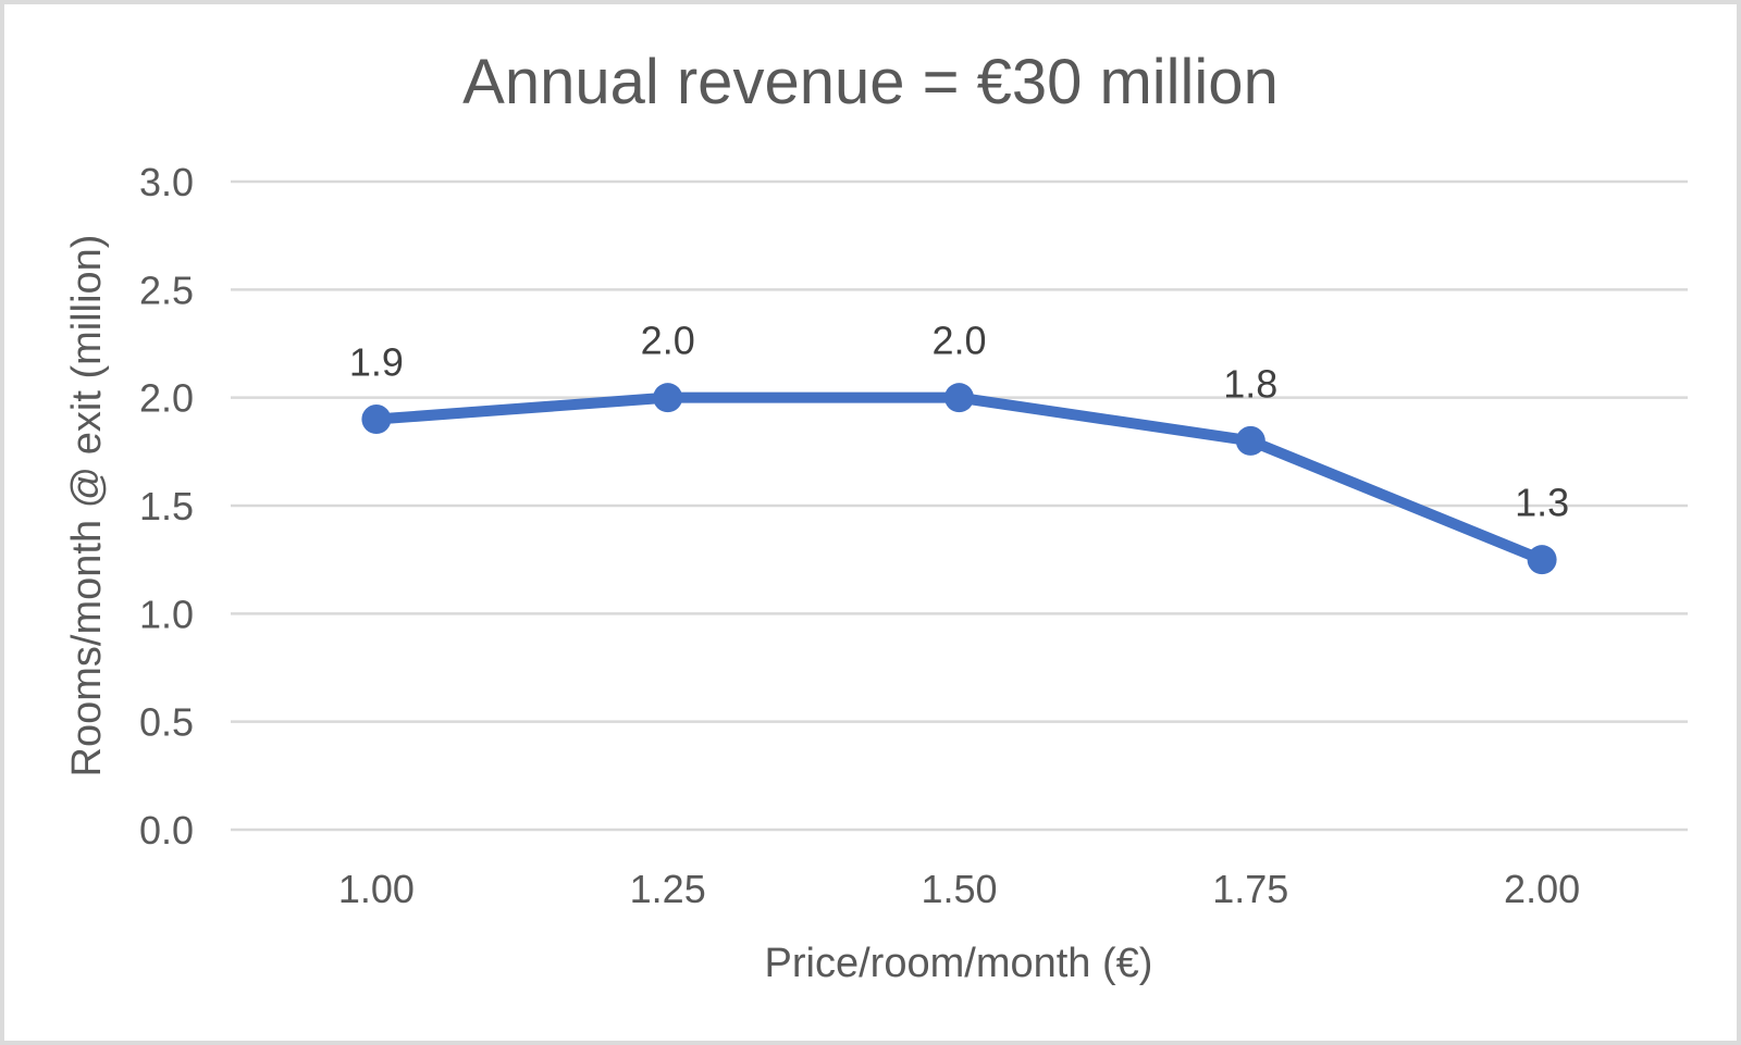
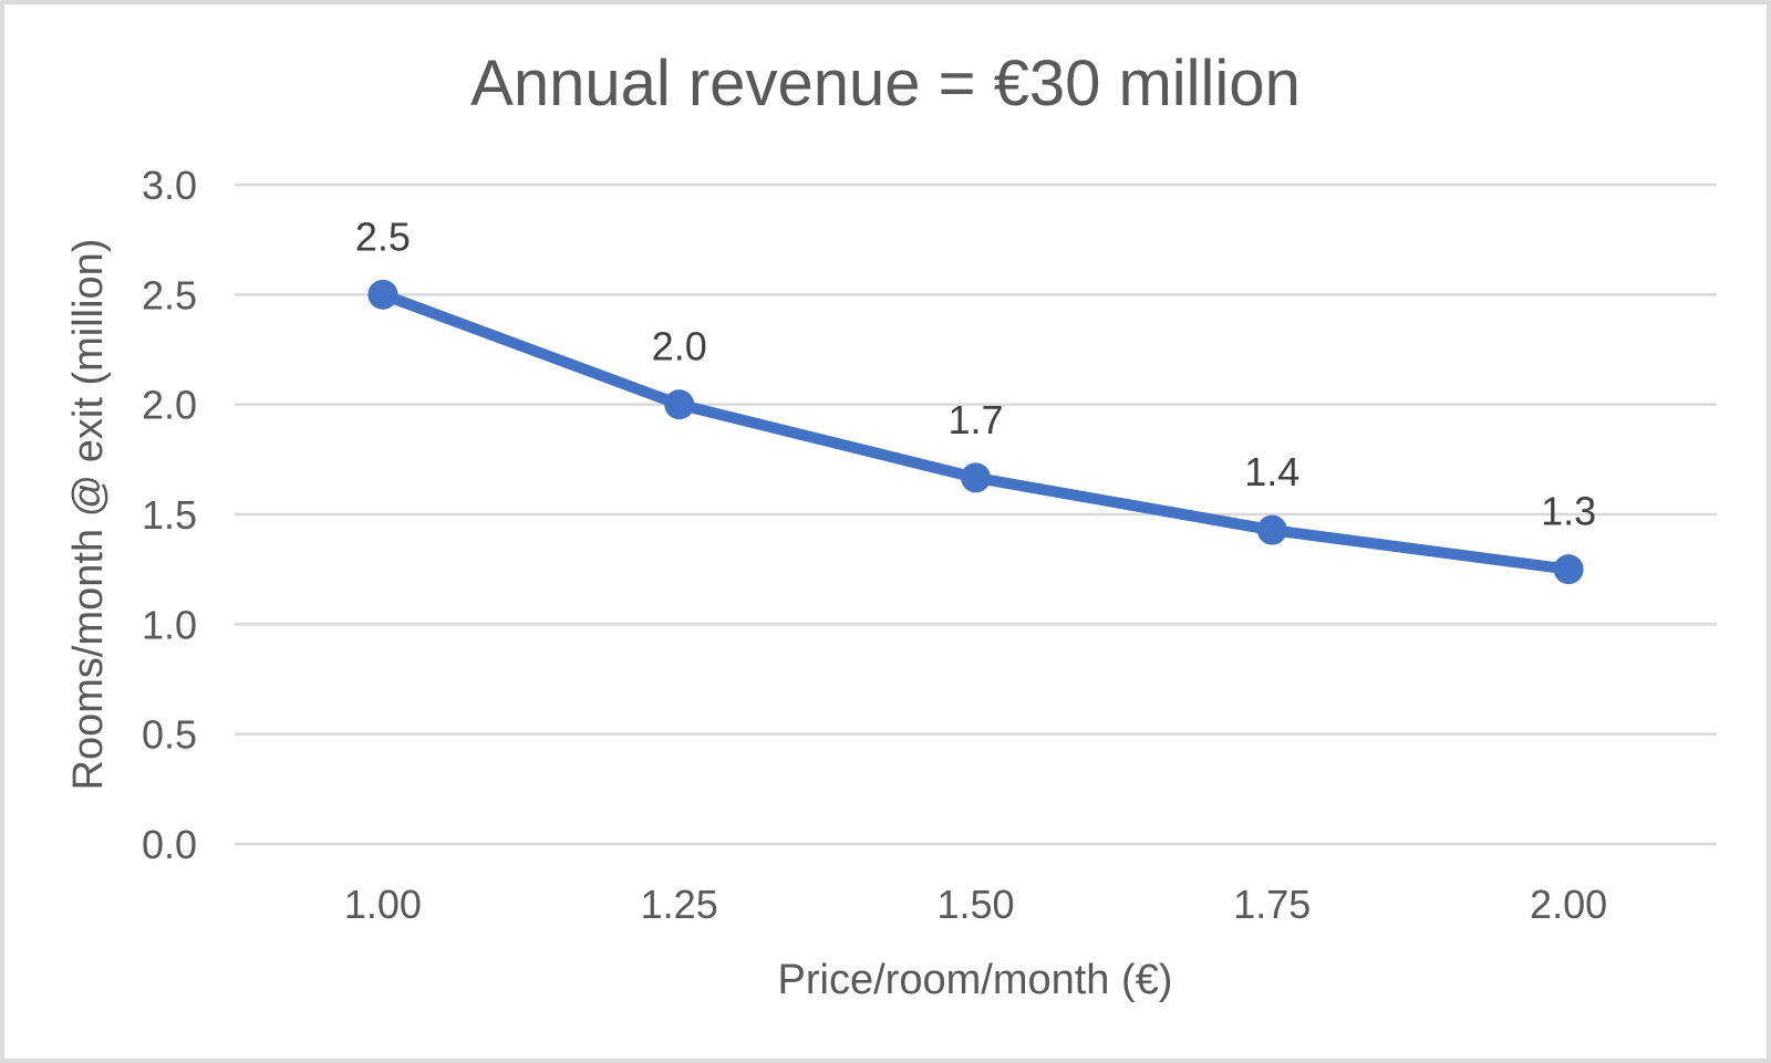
1.00: 1.9 -> 2.5
1.50: 2.0 -> 1.7
1.75: 1.8 -> 1.4
